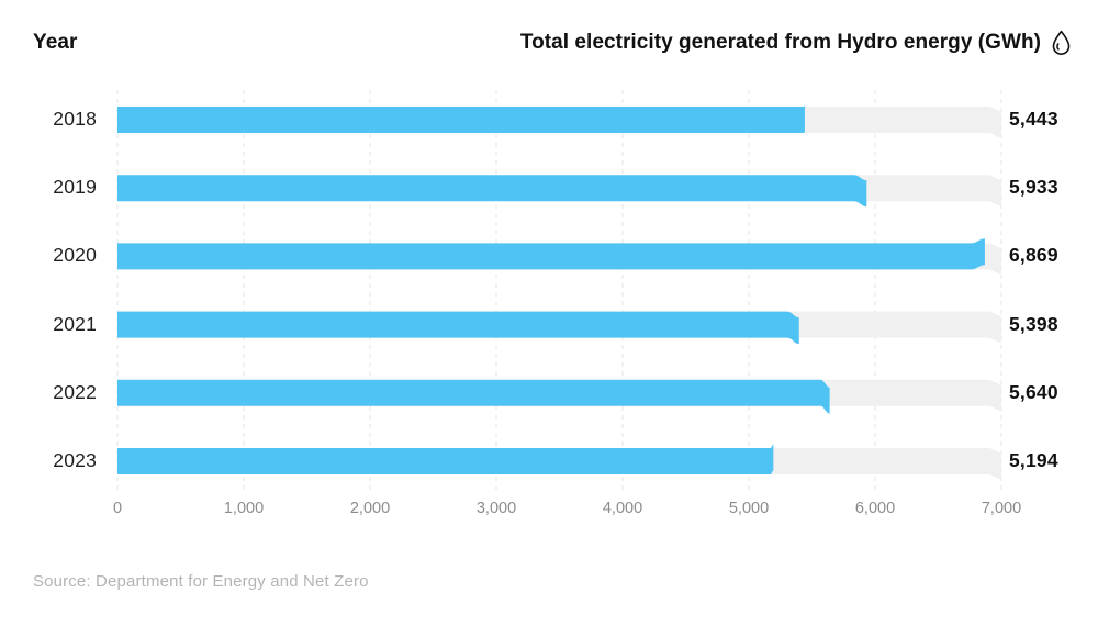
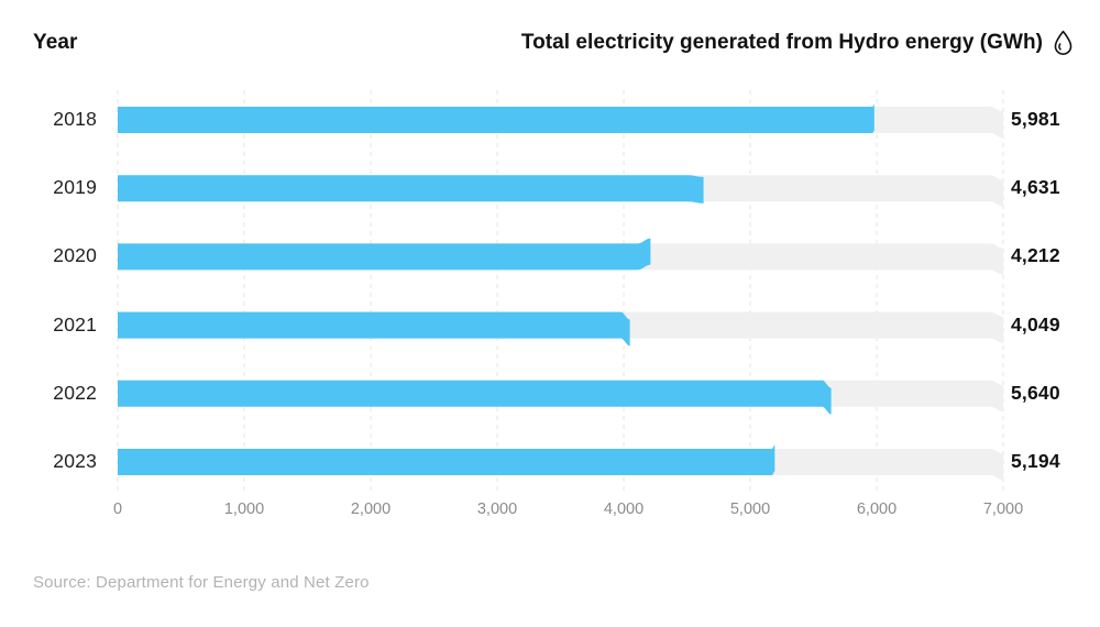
2018: 5,443 -> 5,981
2019: 5,933 -> 4,631
2020: 6,869 -> 4,212
2021: 5,398 -> 4,049
